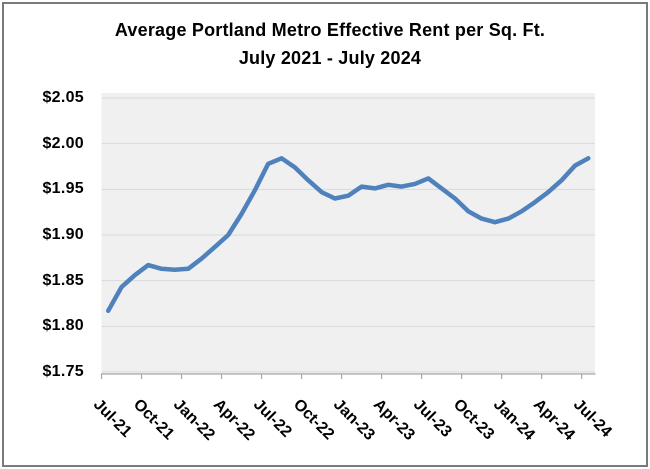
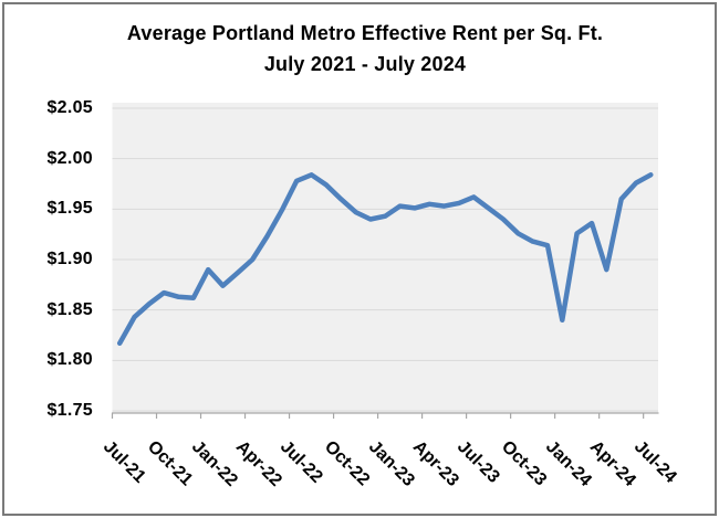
Jan-22: $1.86 -> $1.89
Jan-24: $1.92 -> $1.84
Apr-24: $1.95 -> $1.89
